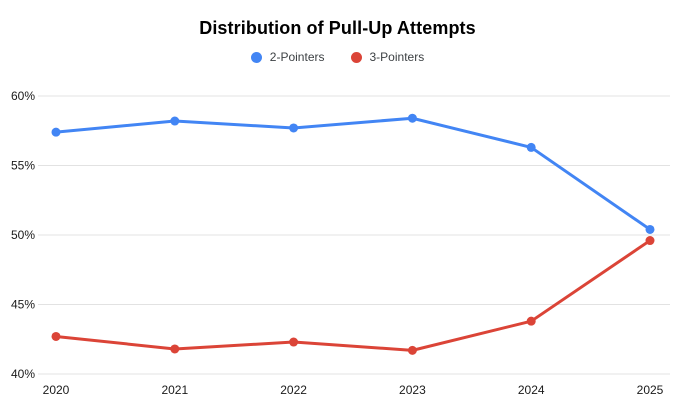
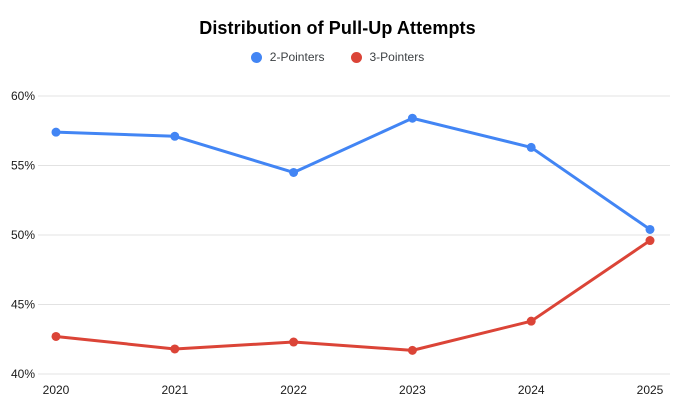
2-Pointers/2021: 58.2% -> 57.1%
2-Pointers/2022: 57.7% -> 54.5%
